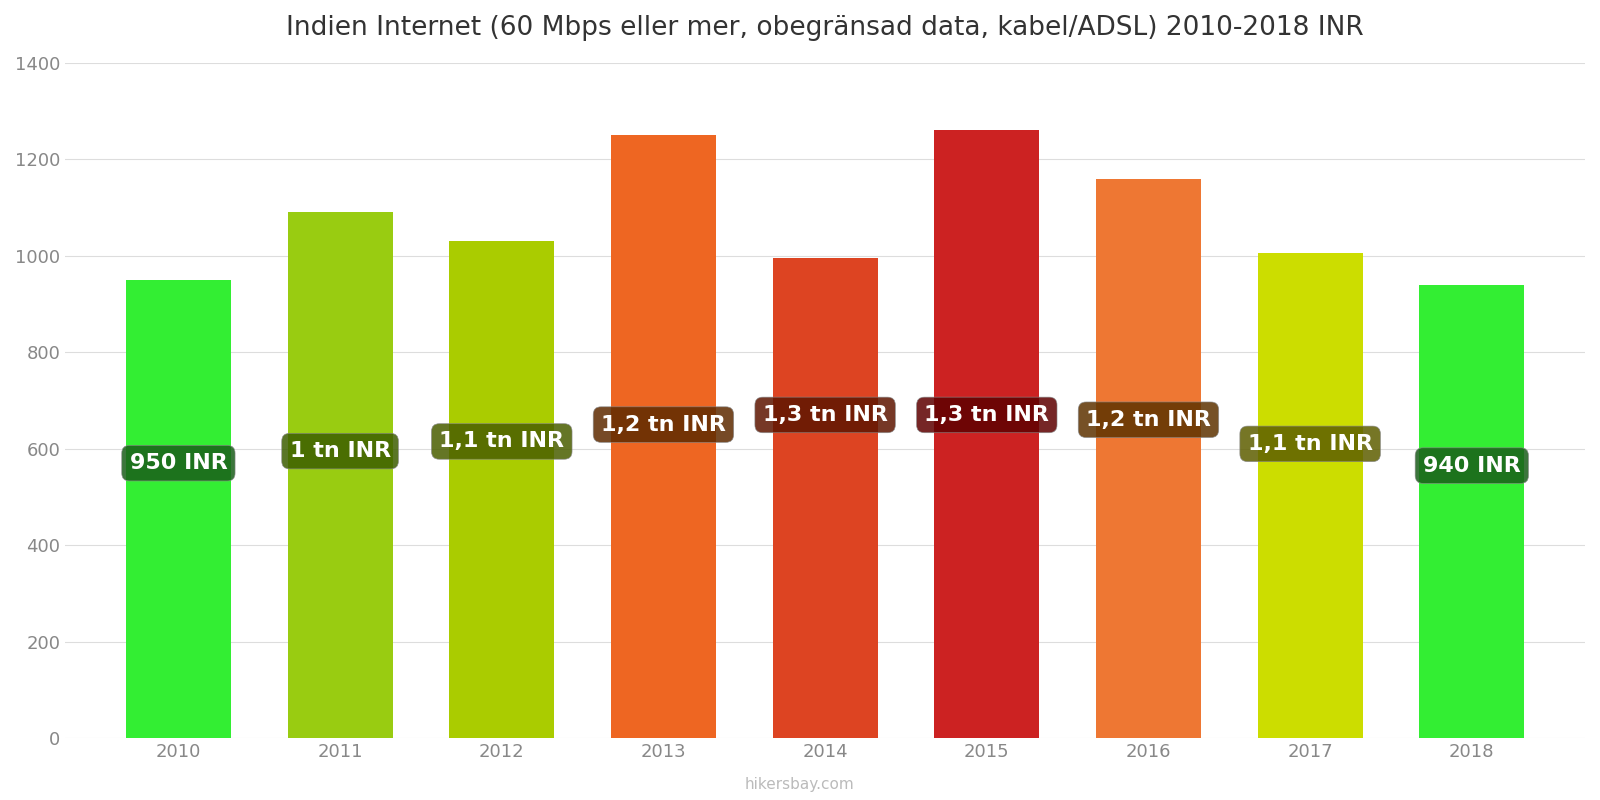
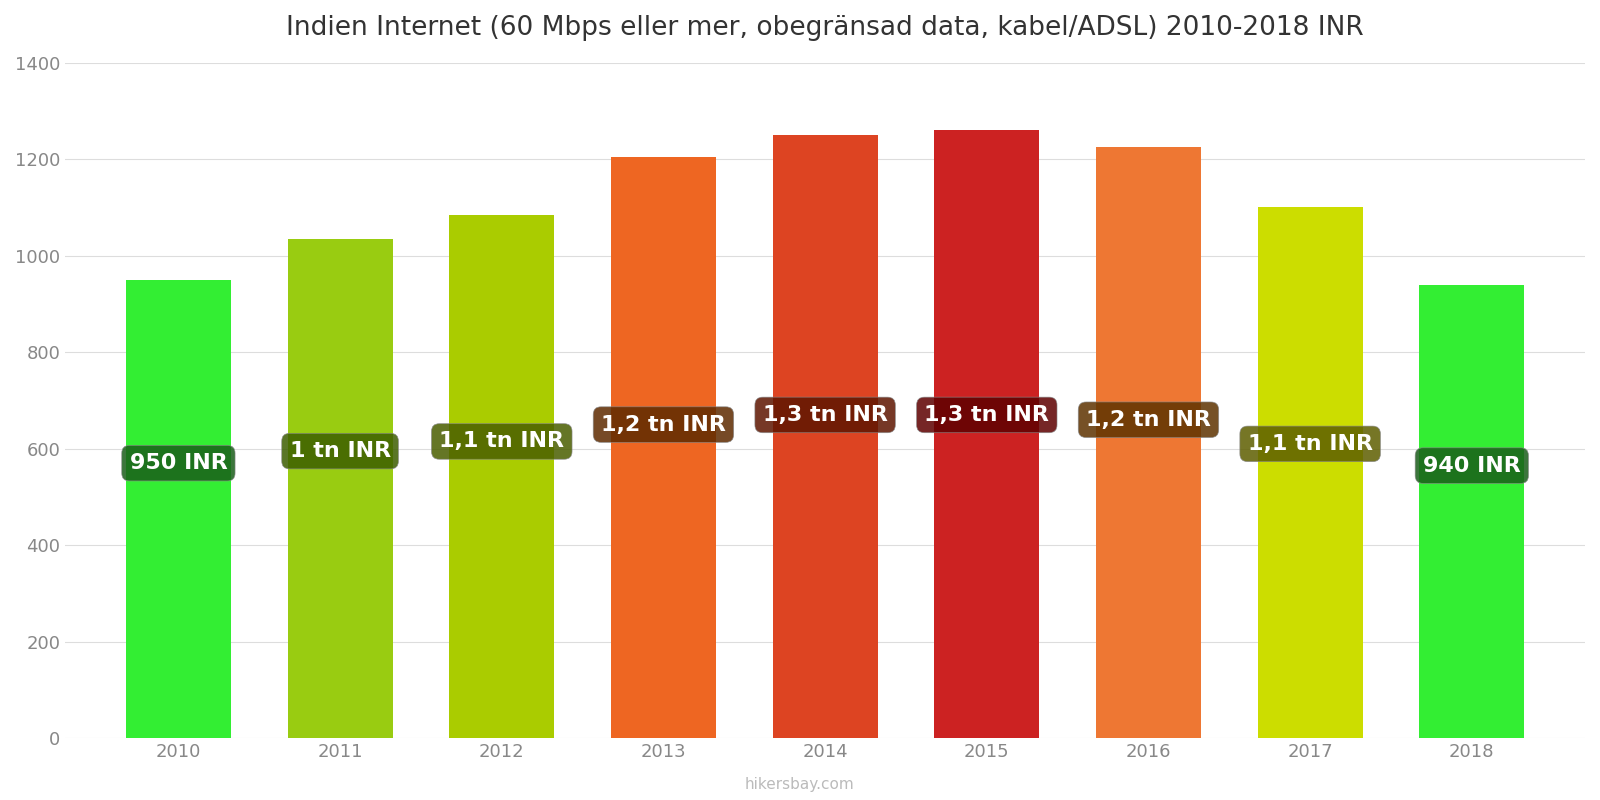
2011: 1090 -> 1035
2012: 1030 -> 1085
2013: 1250 -> 1205
2014: 995 -> 1250
2016: 1160 -> 1225
2017: 1005 -> 1100
